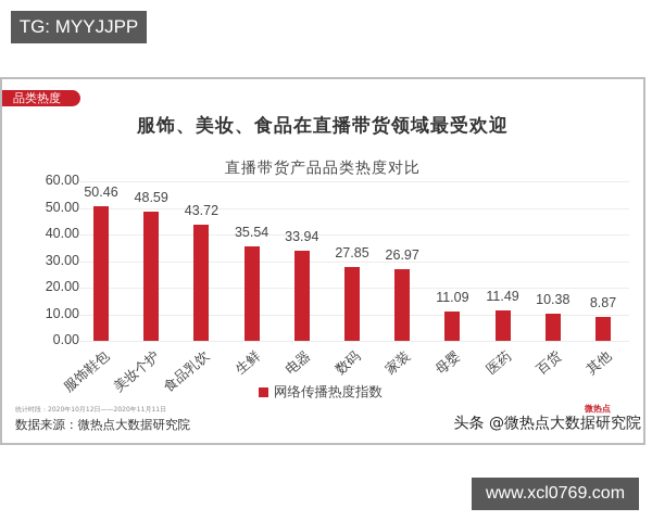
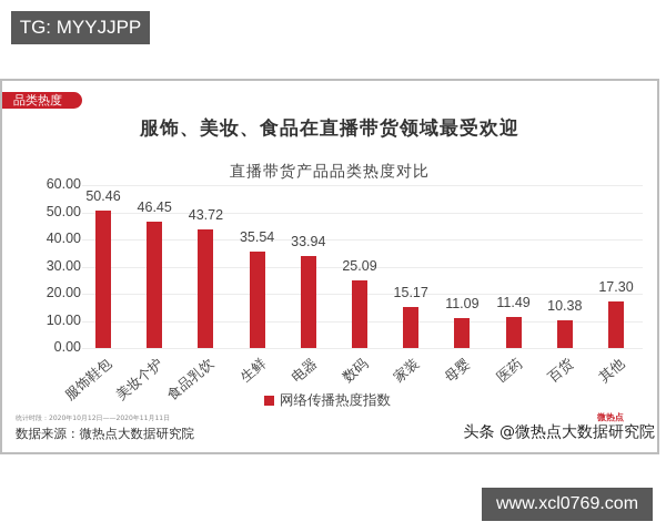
美妆个护: 48.59 -> 46.45
数码: 27.85 -> 25.09
家装: 26.97 -> 15.17
其他: 8.87 -> 17.30
